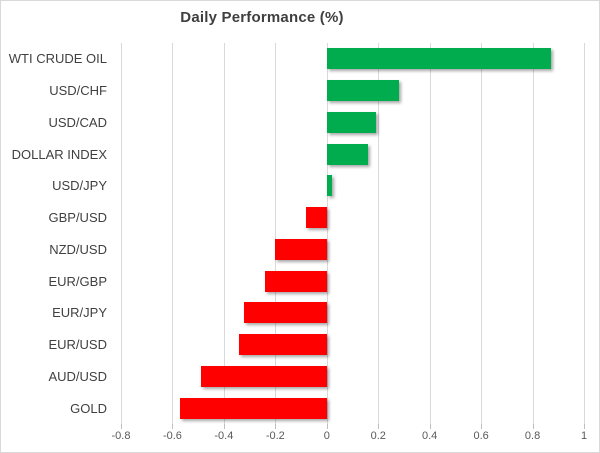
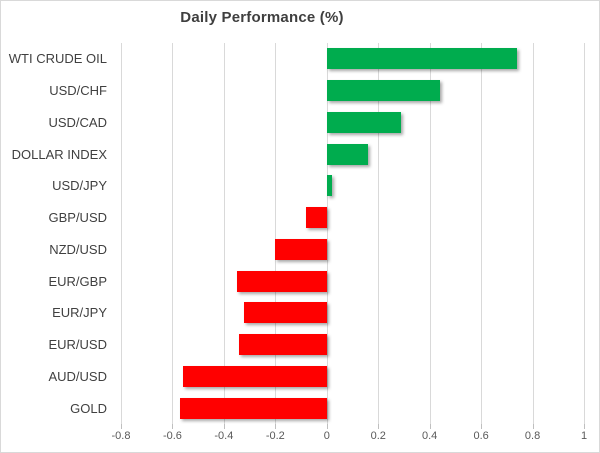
WTI CRUDE OIL: 0.87 -> 0.74
USD/CHF: 0.28 -> 0.44
USD/CAD: 0.19 -> 0.29
EUR/GBP: -0.24 -> -0.35
AUD/USD: -0.49 -> -0.56
